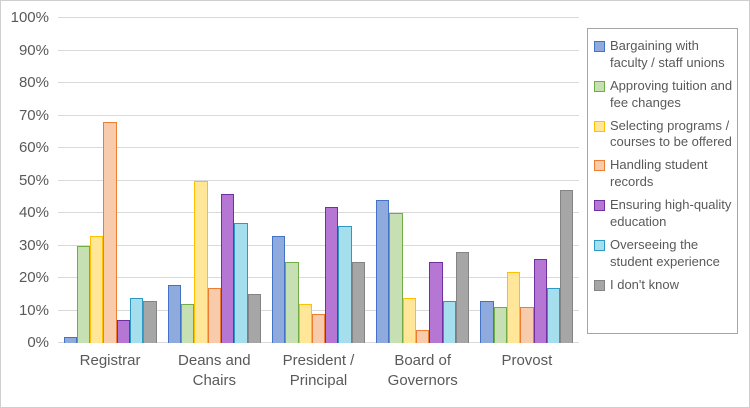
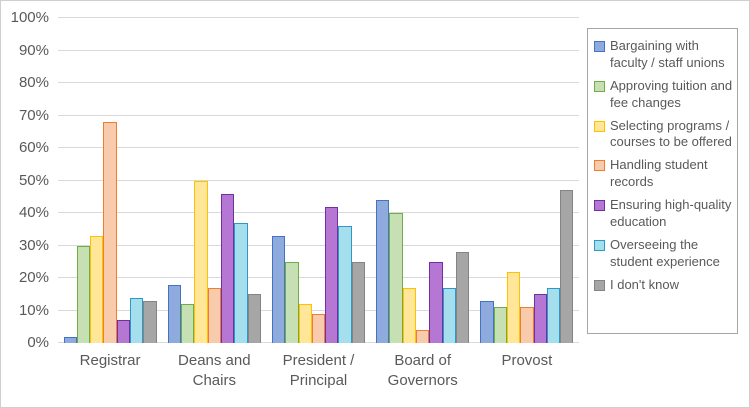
Selecting programs / courses to be offered/Board of Governors: 14% -> 17%
Overseeing the student experience/Board of Governors: 13% -> 17%
Ensuring high-quality education/Provost: 26% -> 15%
